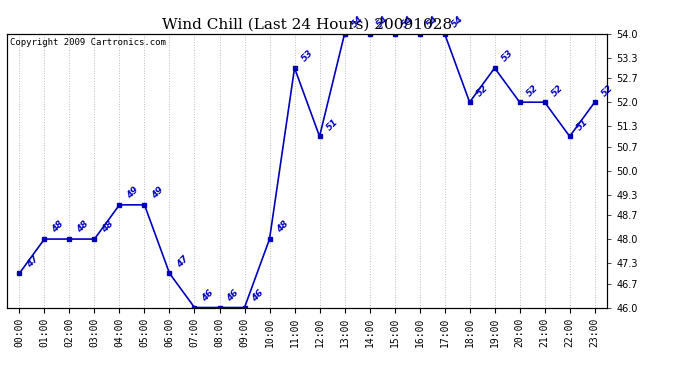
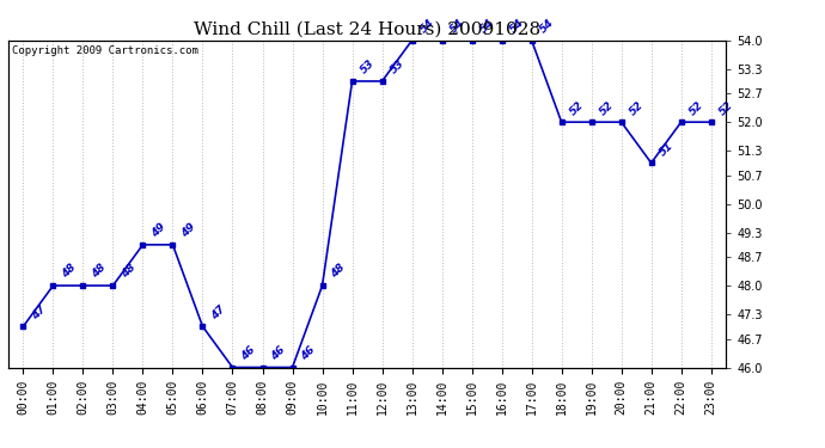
12:00: 51 -> 53
19:00: 53 -> 52
21:00: 52 -> 51
22:00: 51 -> 52
